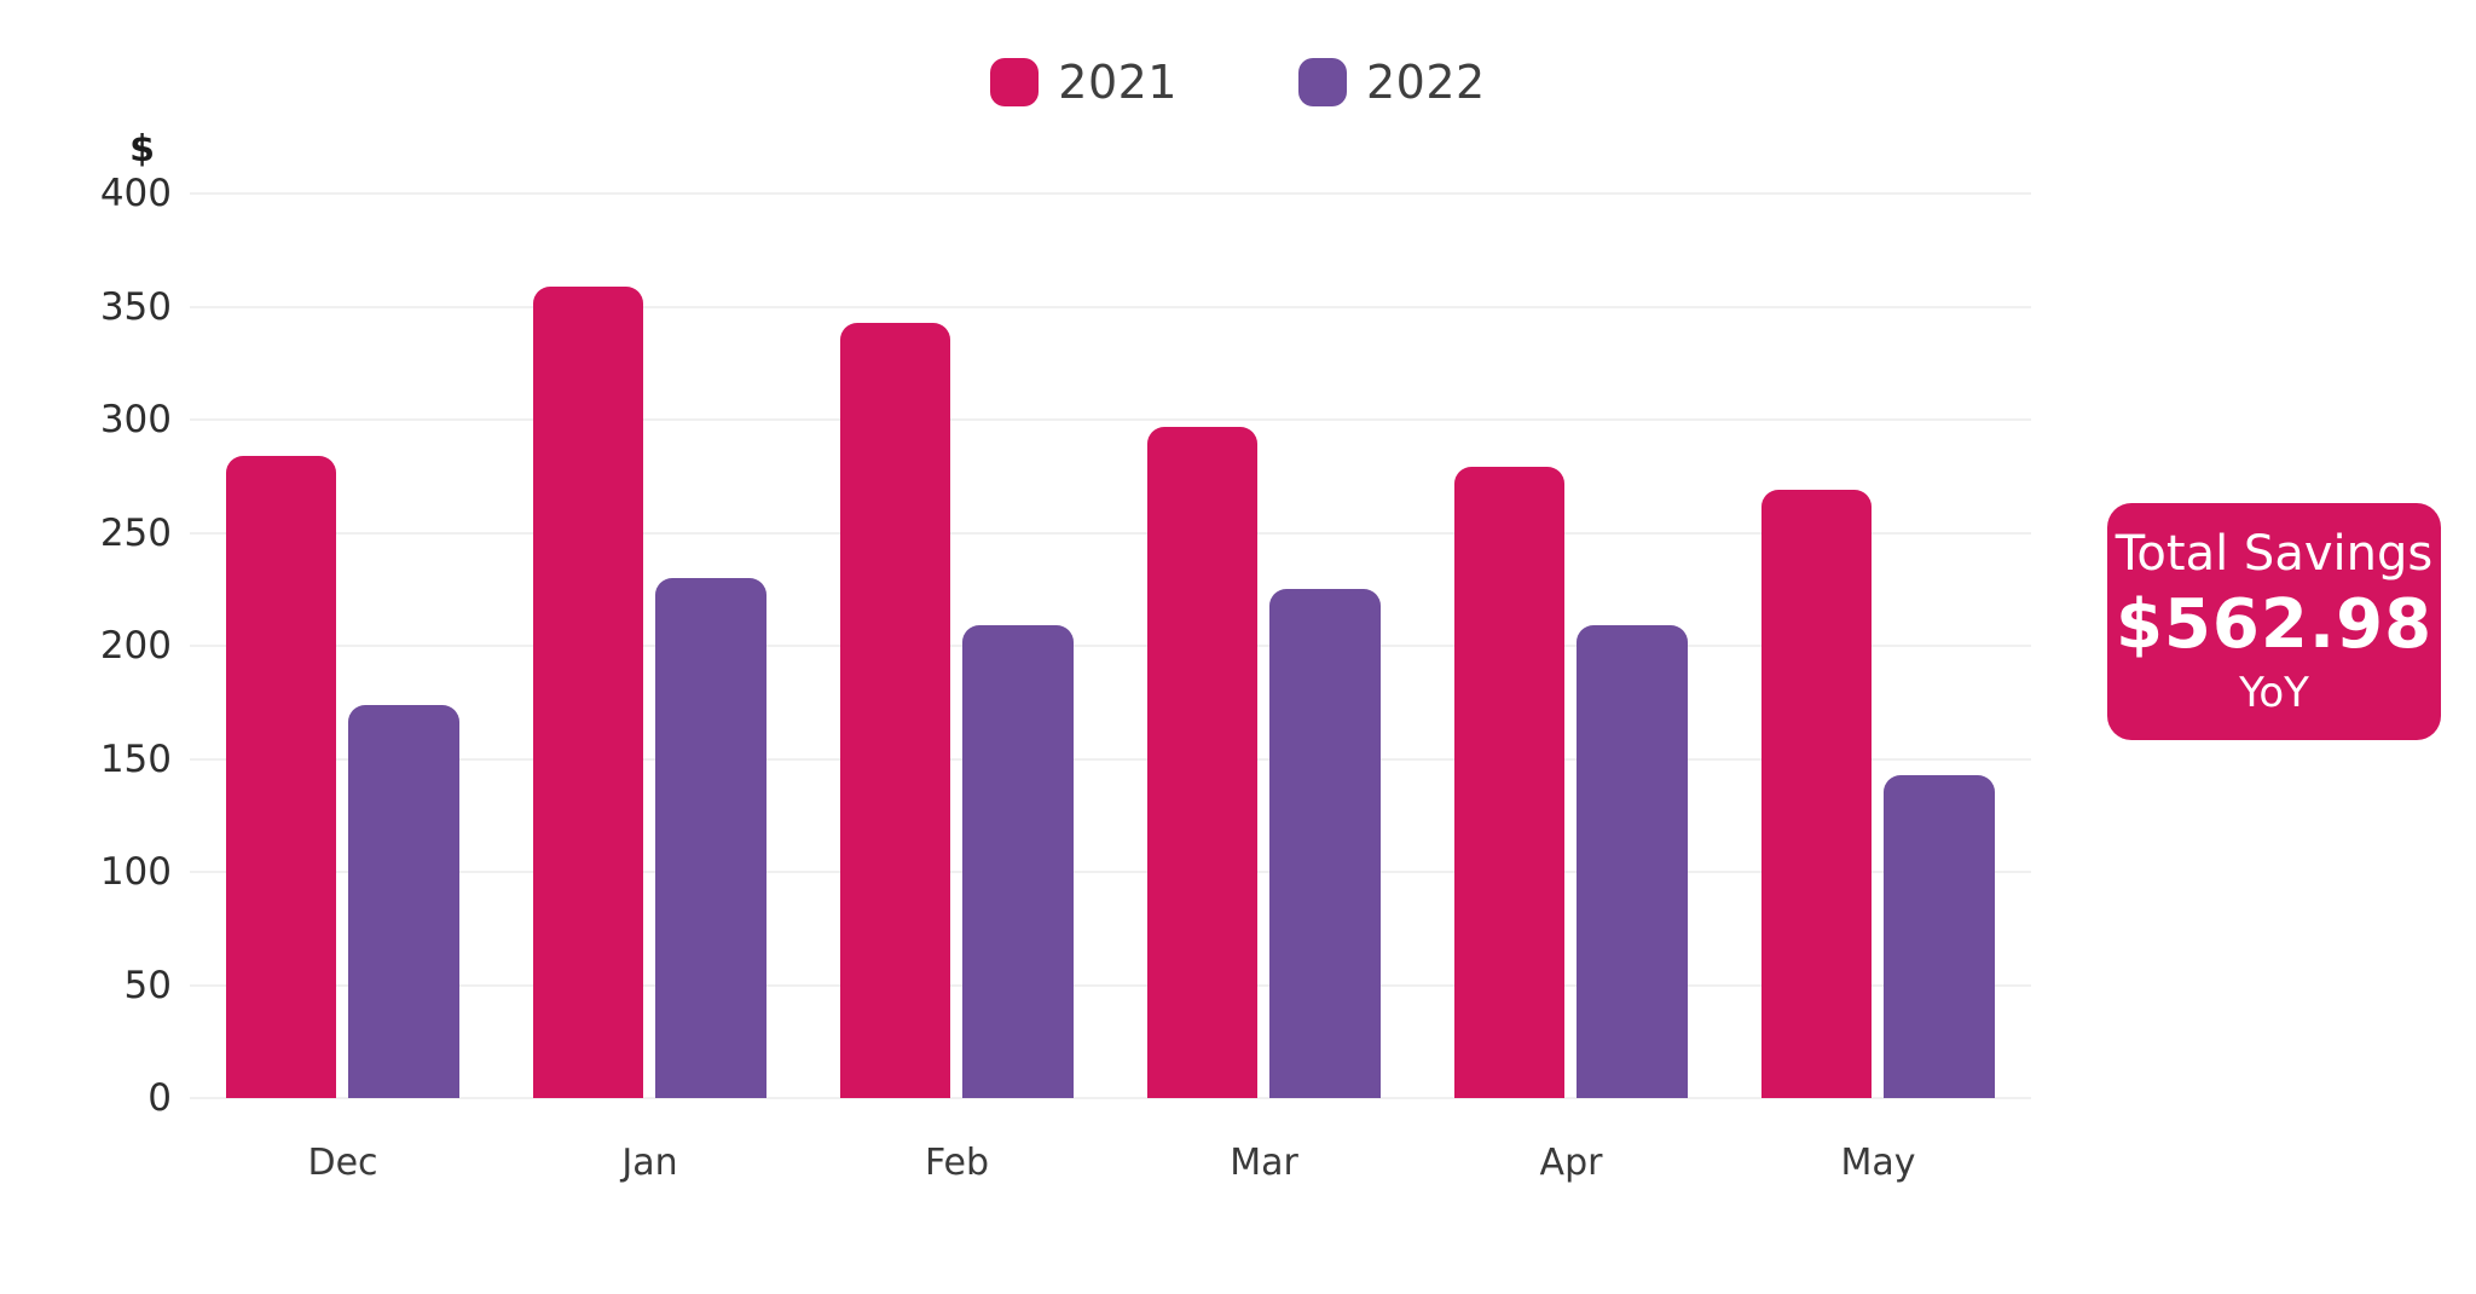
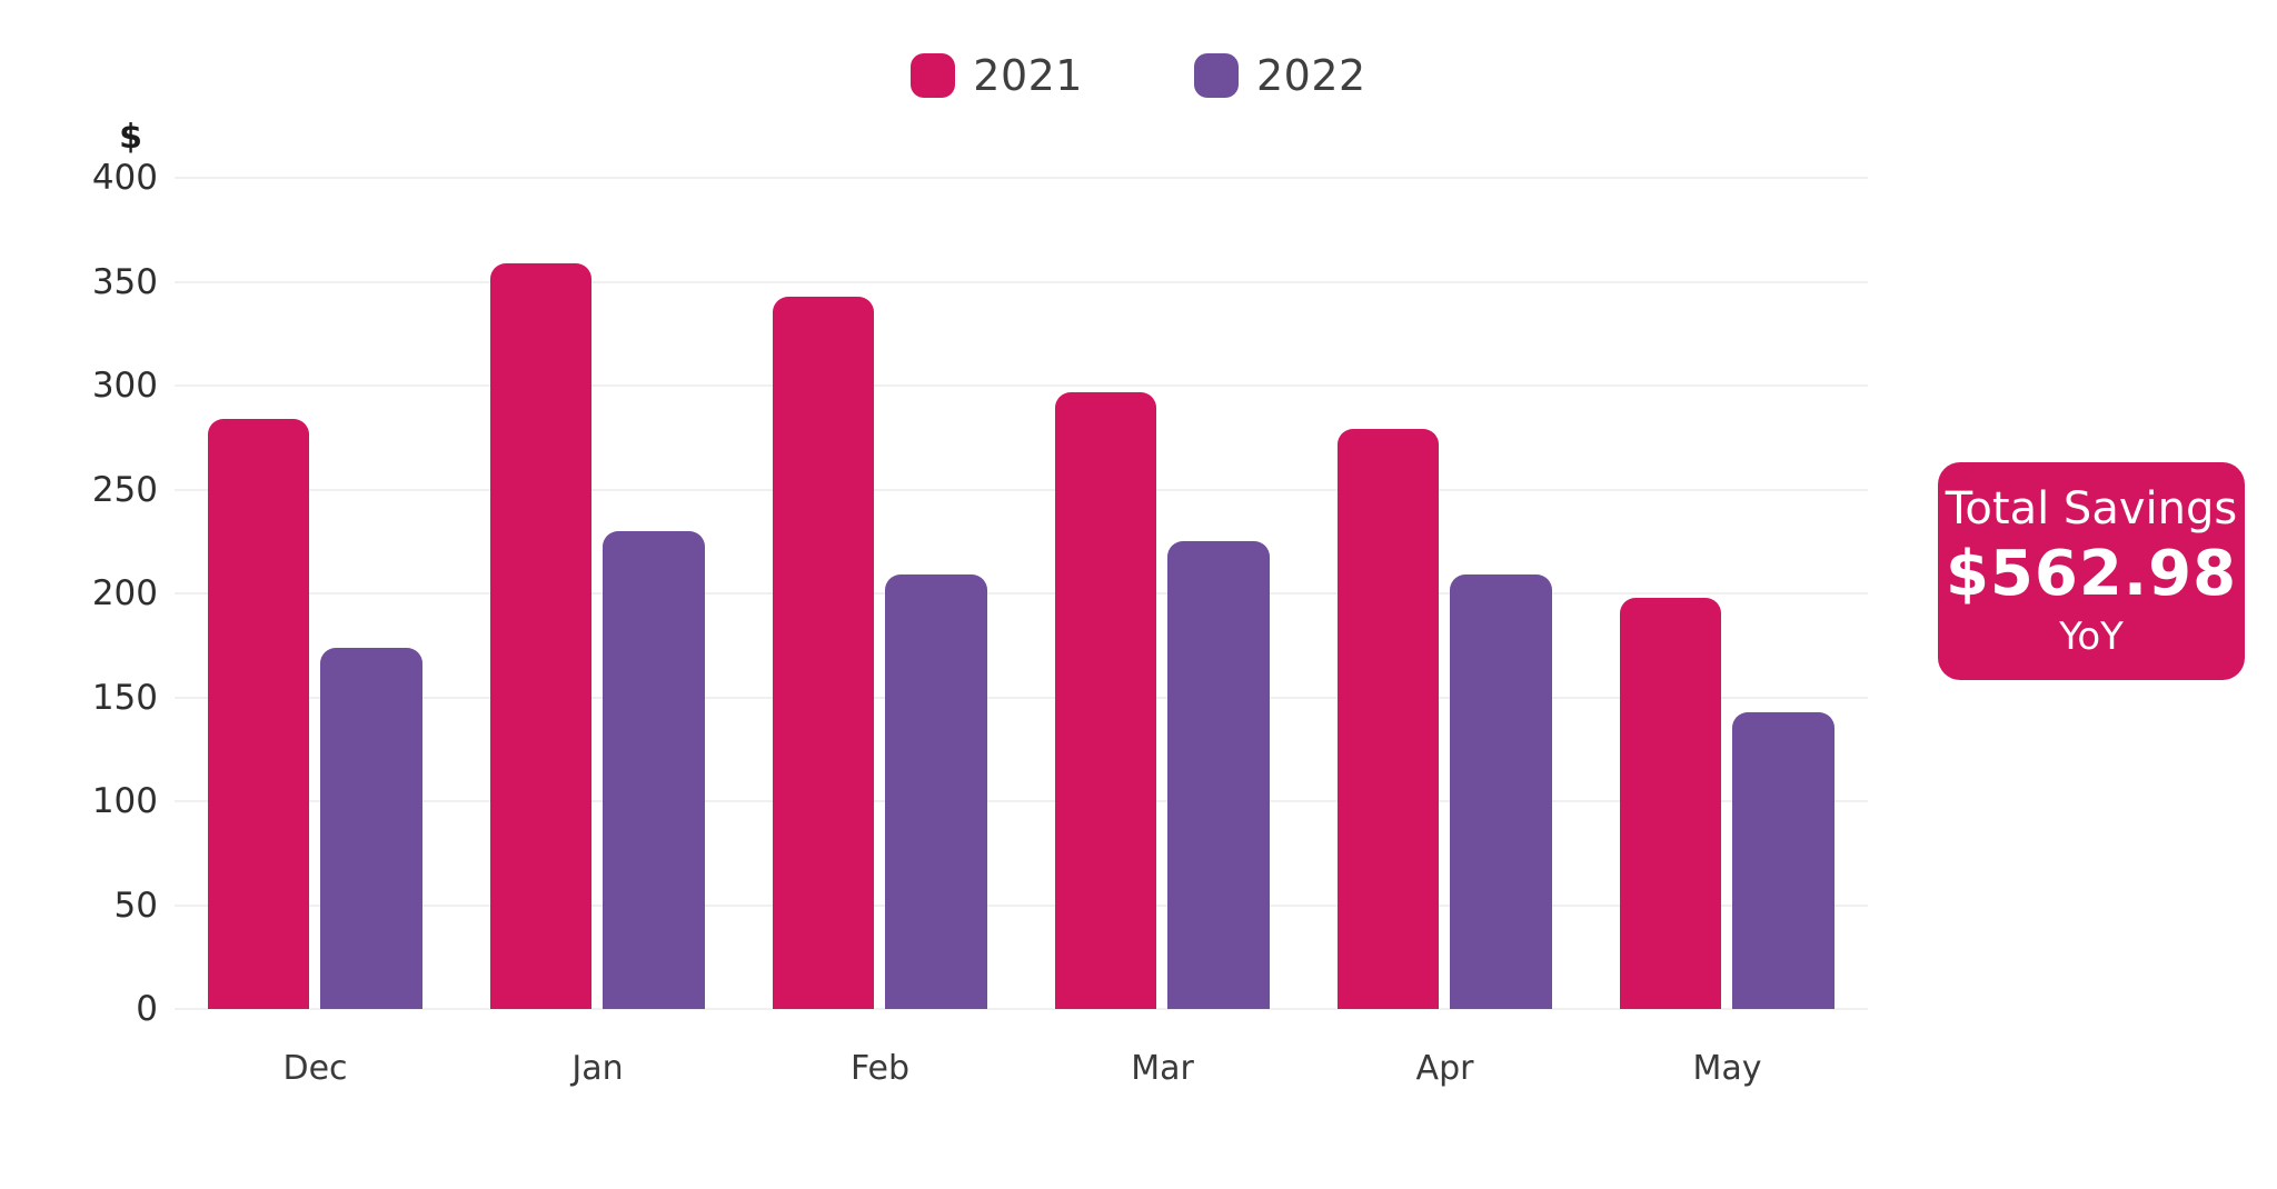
2021/May: 269 -> 198
